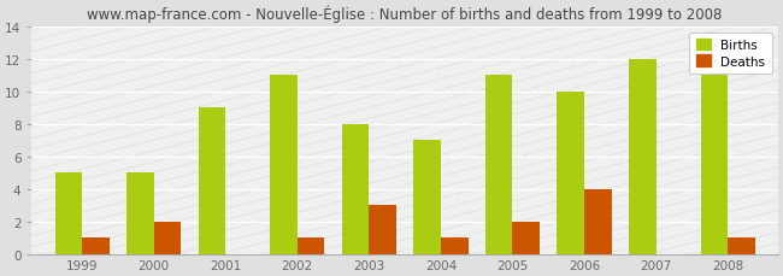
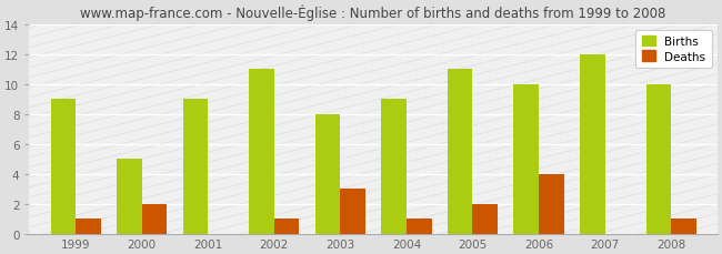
Births/1999: 5 -> 9
Births/2004: 7 -> 9
Births/2008: 11 -> 10
